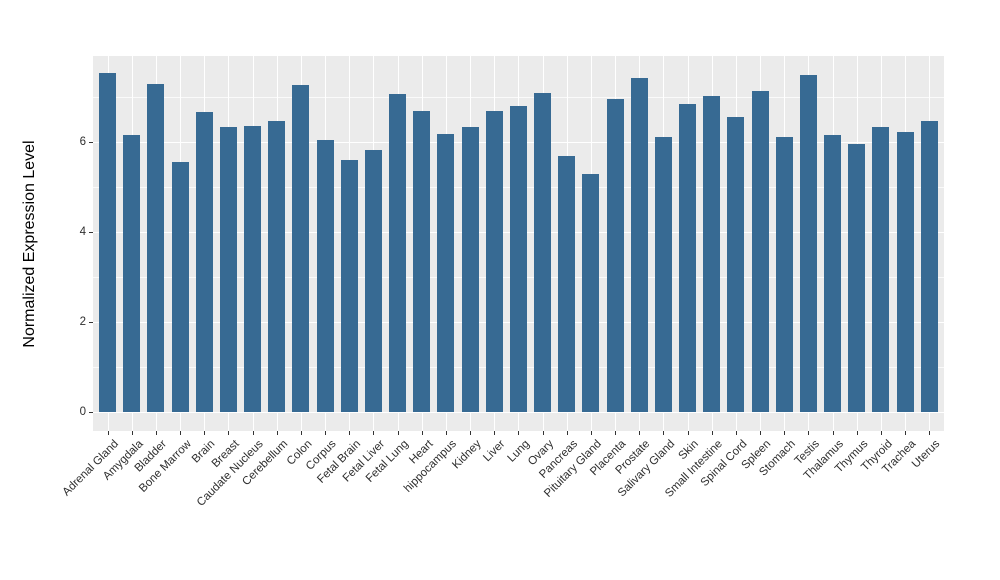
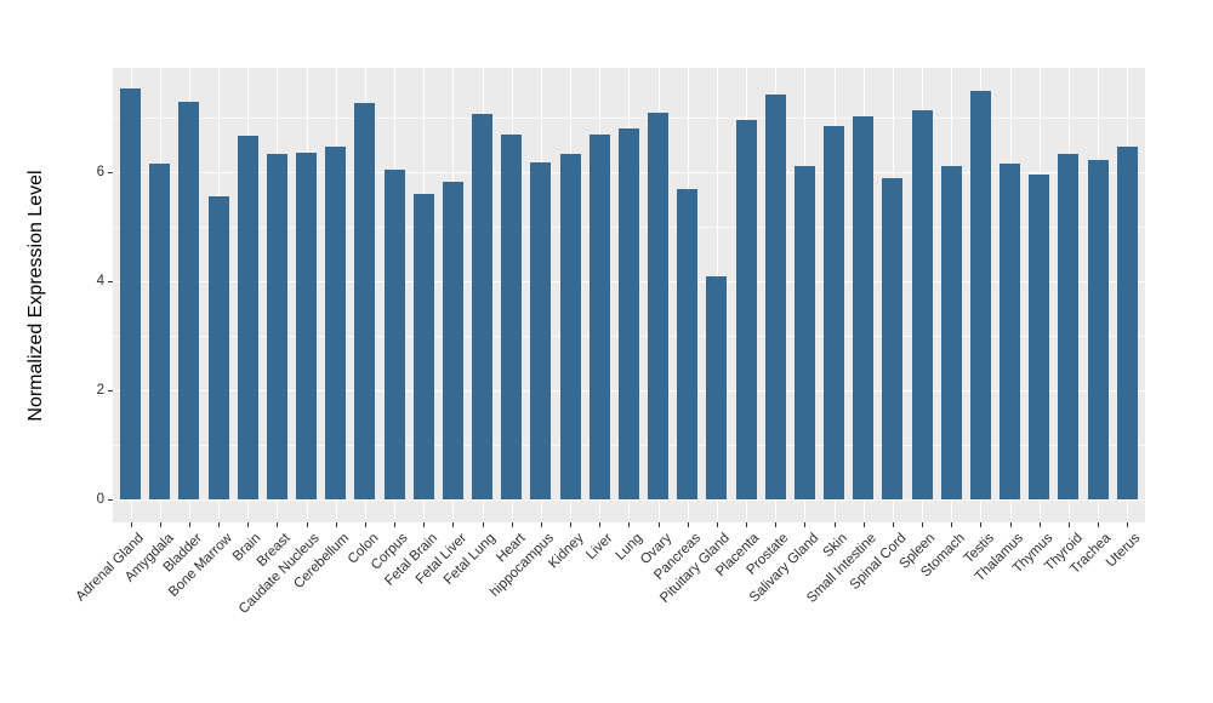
Pituitary Gland: 5.3 -> 4.1
Spinal Cord: 6.6 -> 5.9
